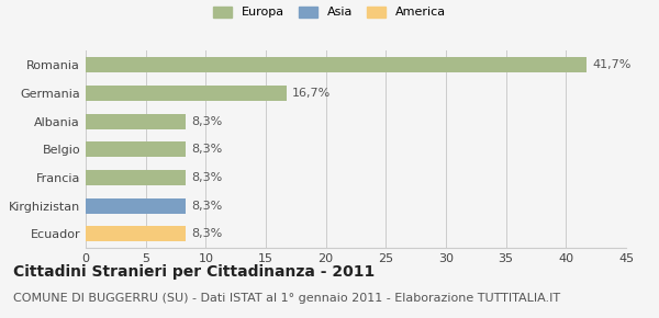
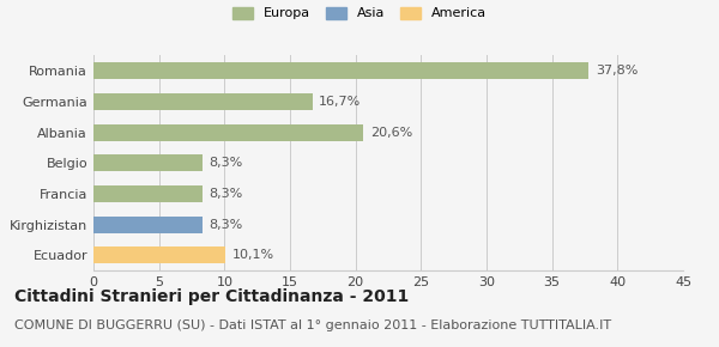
Romania: 41,7% -> 37,8%
Albania: 8,3% -> 20,6%
Ecuador: 8,3% -> 10,1%
